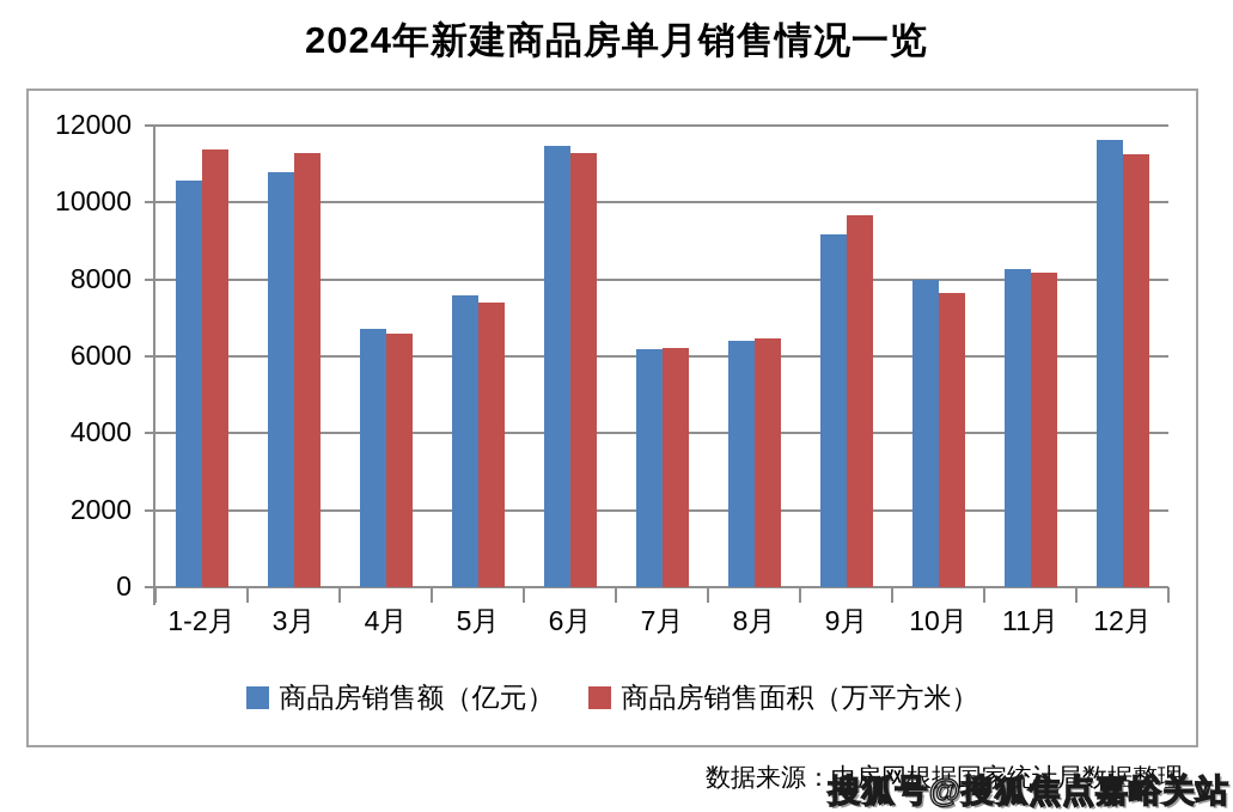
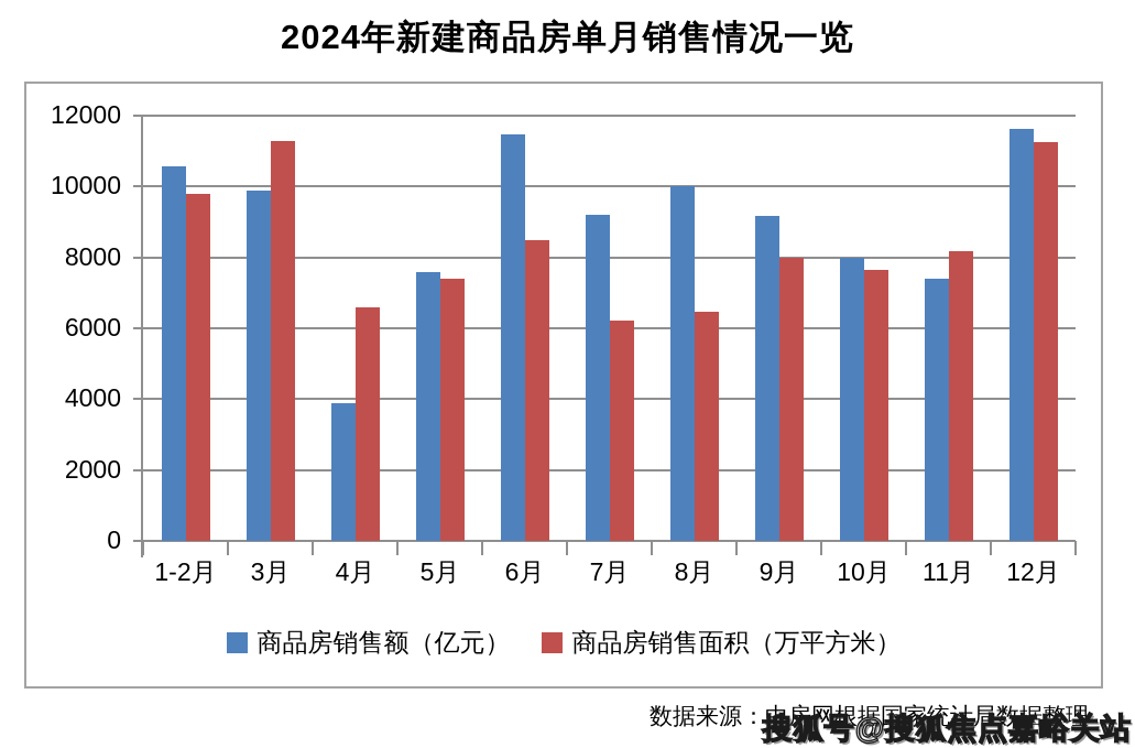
商品房销售面积（万平方米）/1-2月: 11400 -> 9800
商品房销售额（亿元）/3月: 10800 -> 9900
商品房销售额（亿元）/4月: 6700 -> 3900
商品房销售面积（万平方米）/6月: 11300 -> 8500
商品房销售额（亿元）/7月: 6200 -> 9200
商品房销售额（亿元）/8月: 6400 -> 10000
商品房销售面积（万平方米）/9月: 9700 -> 8000
商品房销售额（亿元）/11月: 8300 -> 7400
